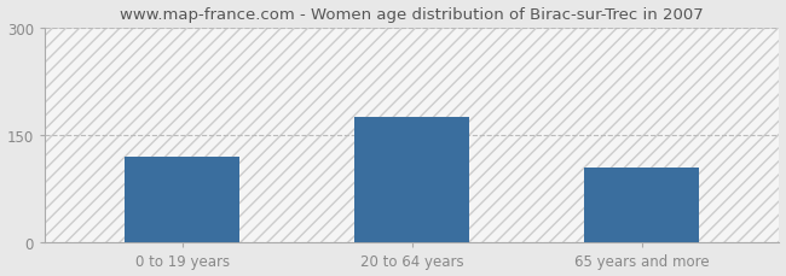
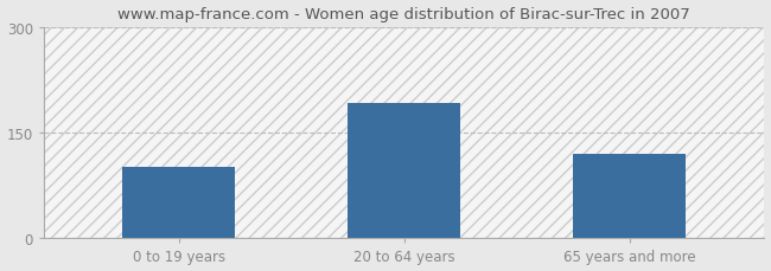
0 to 19 years: 120 -> 102
20 to 64 years: 175 -> 192
65 years and more: 105 -> 120
